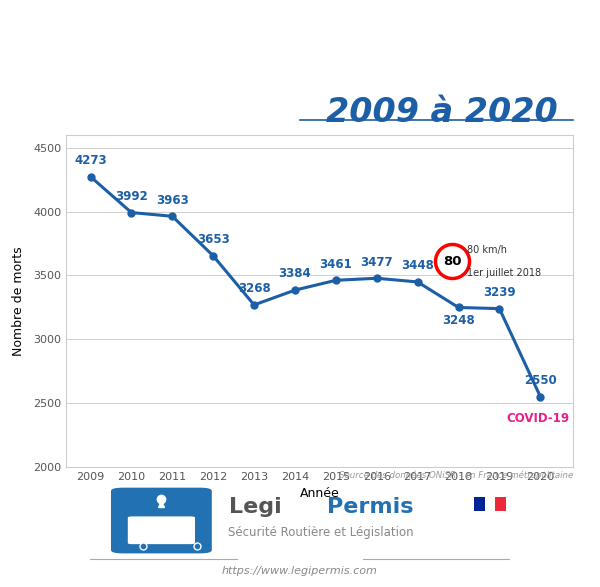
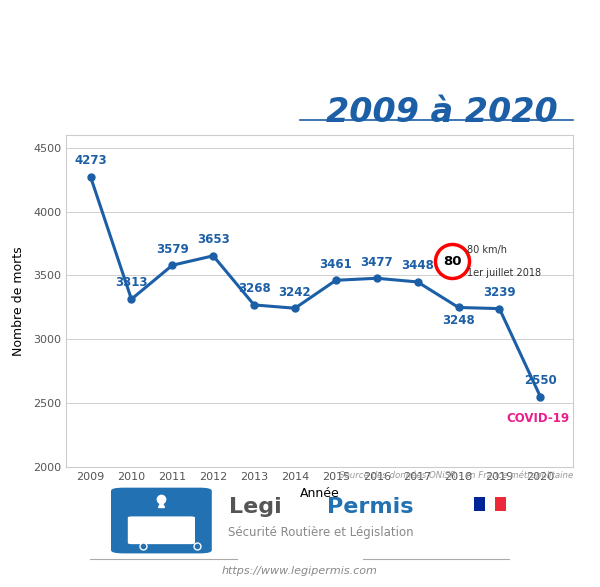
2010: 3992 -> 3313
2011: 3963 -> 3579
2014: 3384 -> 3242
